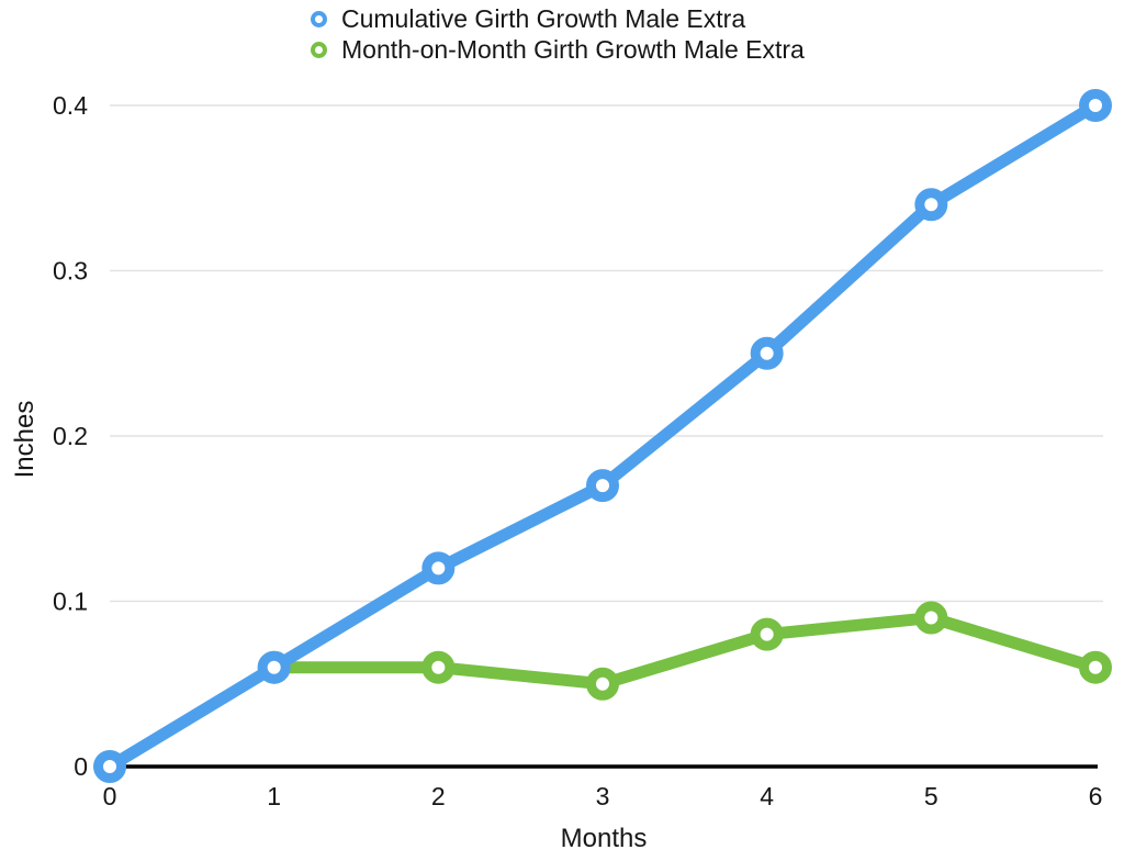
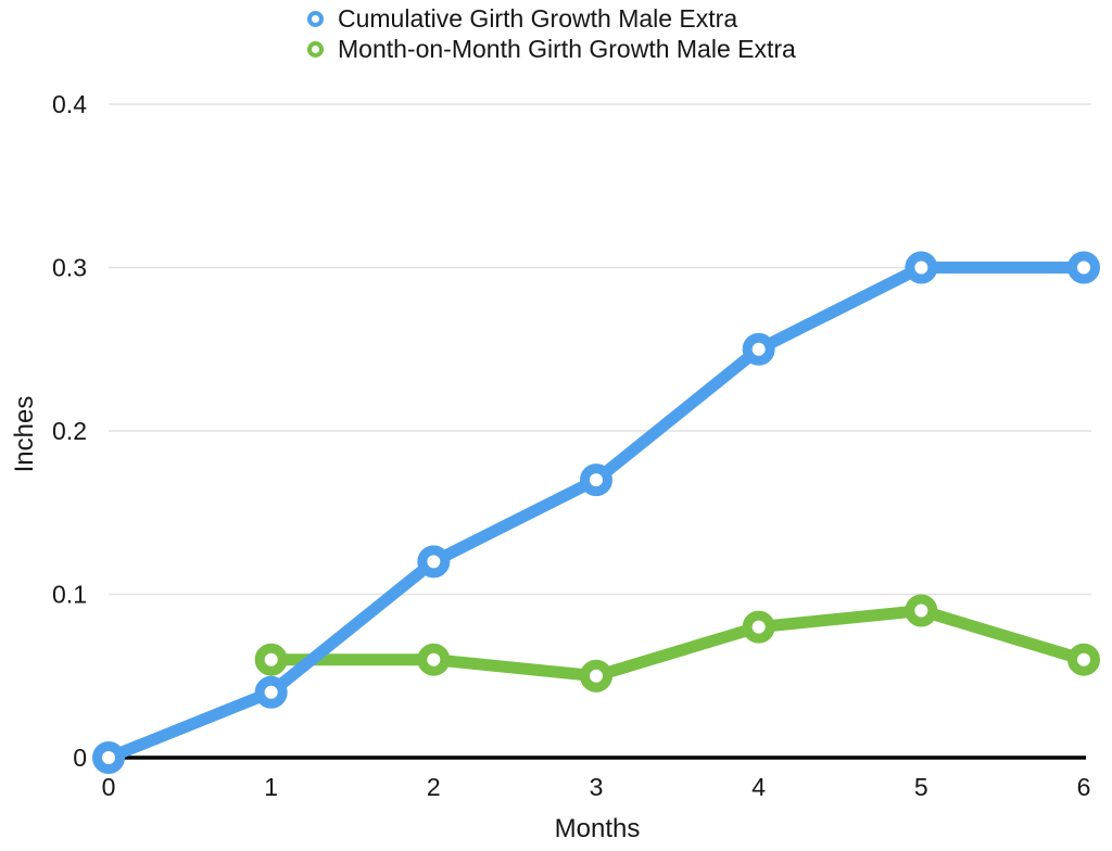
Cumulative Girth Growth Male Extra/1: 0.06 -> 0.04
Cumulative Girth Growth Male Extra/5: 0.34 -> 0.30
Cumulative Girth Growth Male Extra/6: 0.40 -> 0.30
